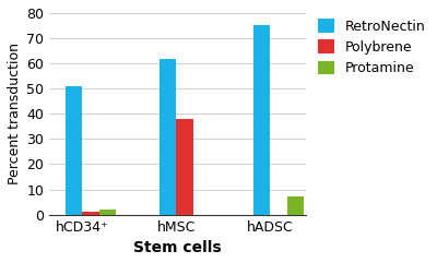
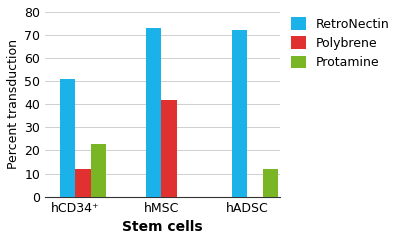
Polybrene/hCD34⁺: 1 -> 12
Protamine/hCD34⁺: 2 -> 23
RetroNectin/hMSC: 62 -> 73
Polybrene/hMSC: 38 -> 42
RetroNectin/hADSC: 75 -> 72
Protamine/hADSC: 7 -> 12
